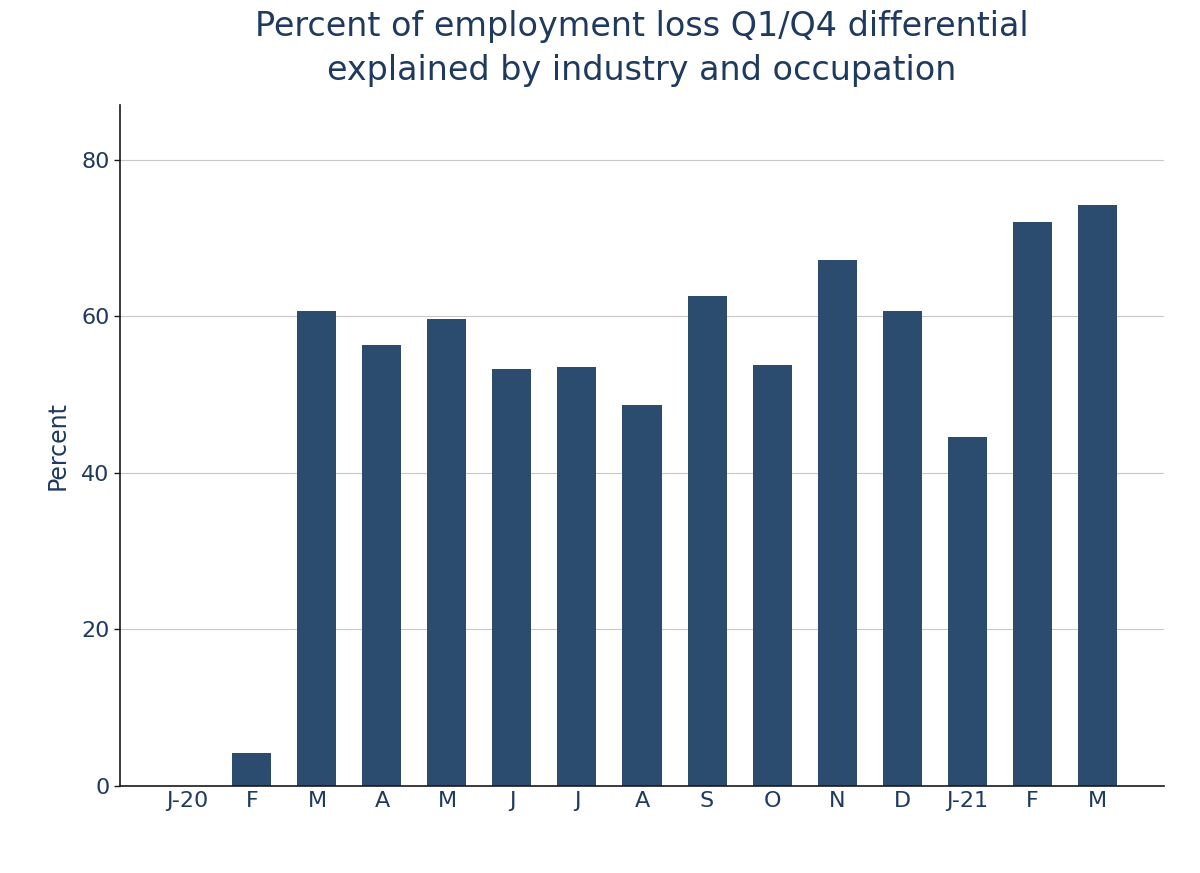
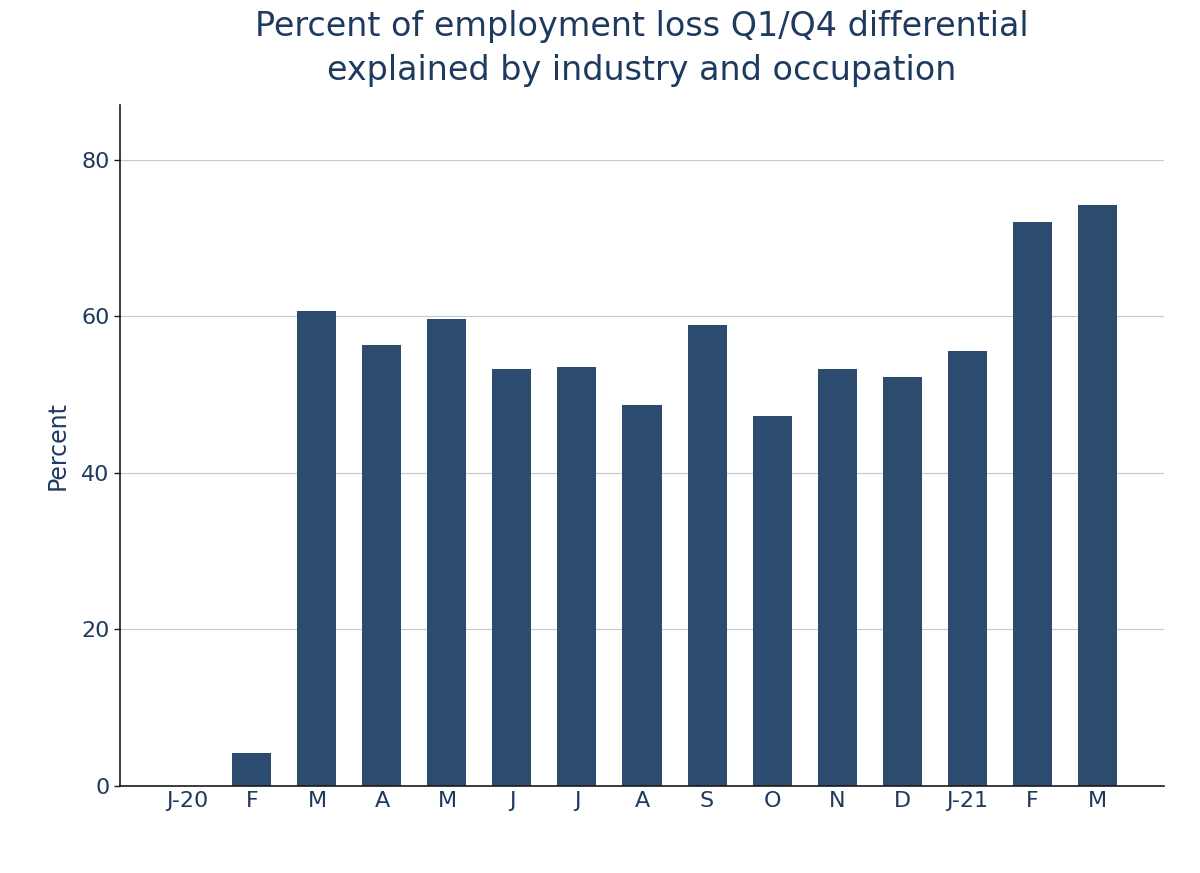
S: 62.6 -> 58.9
O: 53.8 -> 47.2
N: 67.2 -> 53.2
D: 60.6 -> 52.2
J-21: 44.6 -> 55.6
